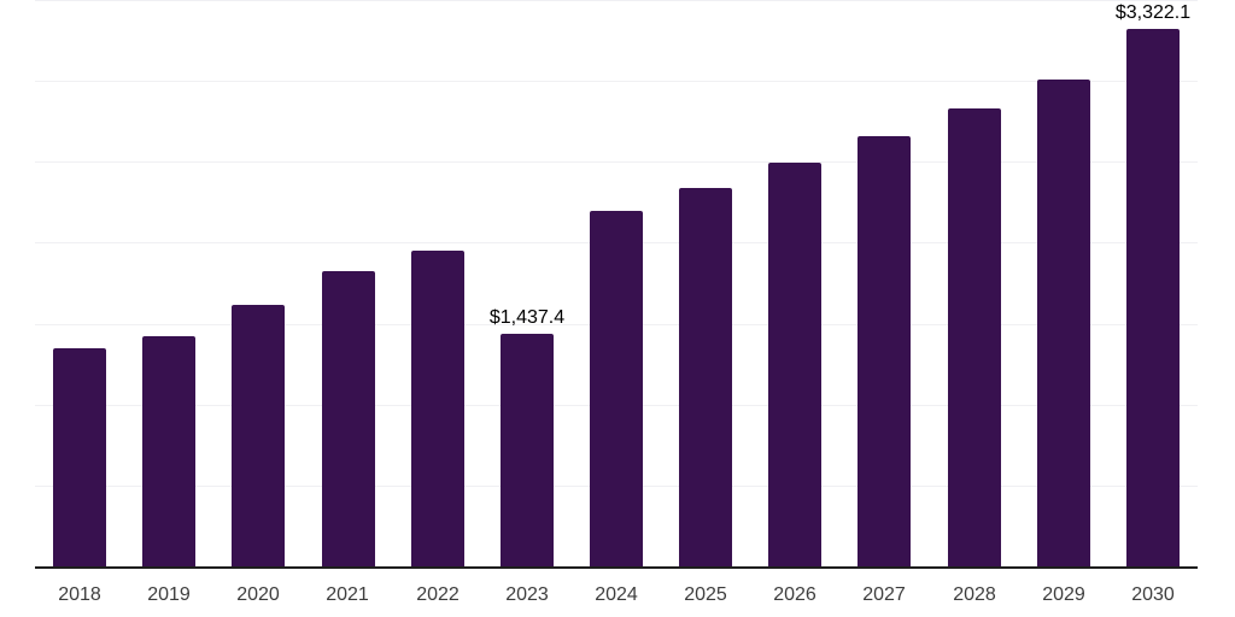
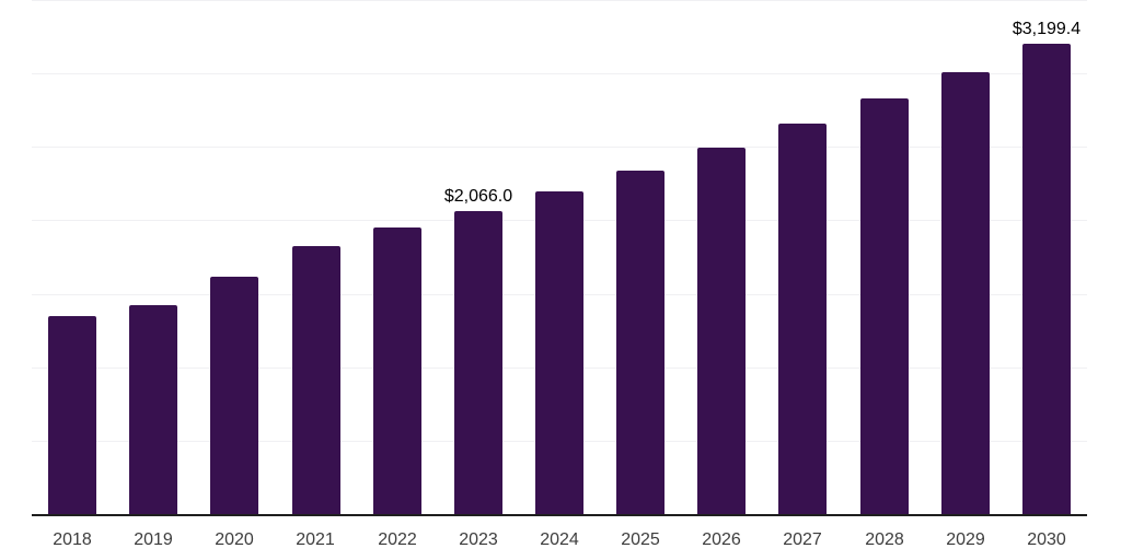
2023: $1,437.4 -> $2,066.0
2030: $3,322.1 -> $3,199.4
